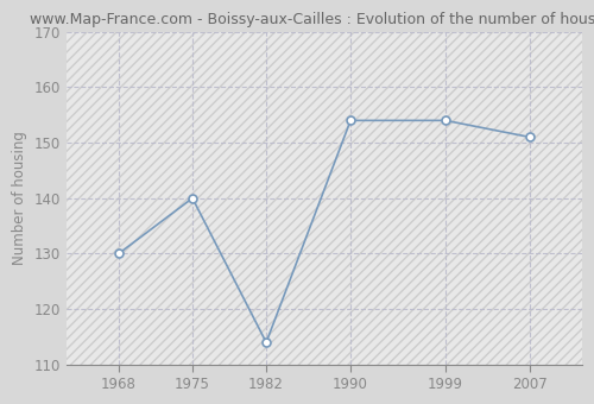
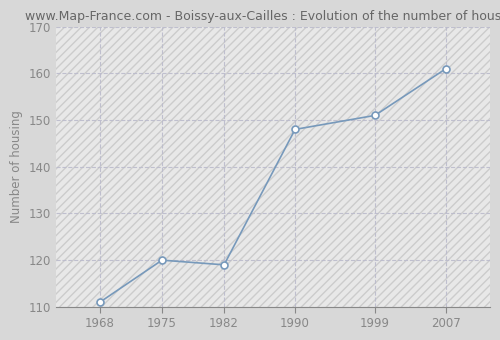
1968: 130 -> 111
1975: 140 -> 120
1982: 114 -> 119
1990: 154 -> 148
1999: 154 -> 151
2007: 151 -> 161
